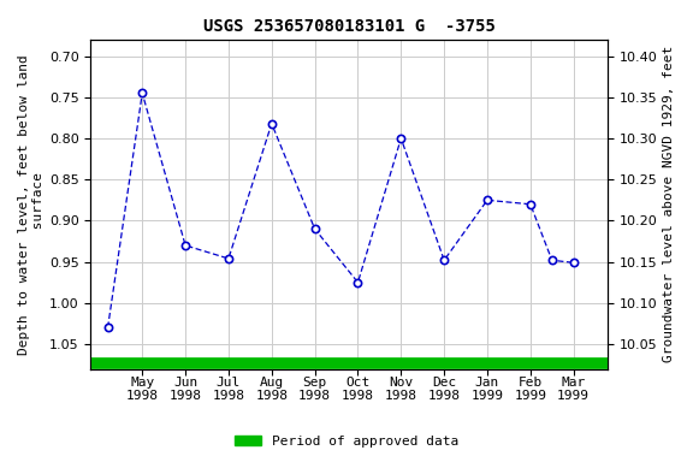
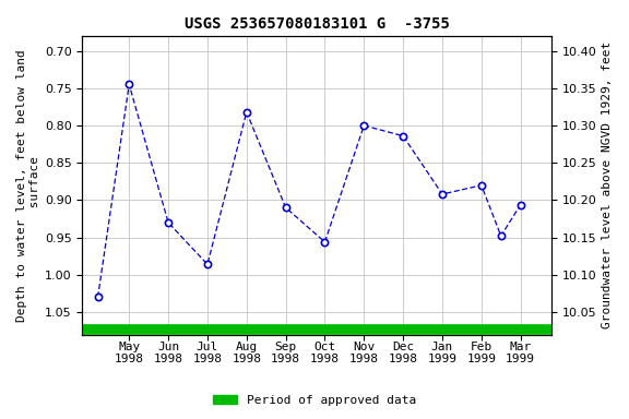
Jul 1998: 0.946 -> 0.986
Oct 1998: 0.975 -> 0.956
Dec 1998: 0.948 -> 0.814
Jan 1999: 0.875 -> 0.892
Mar 1999: 0.951 -> 0.906
